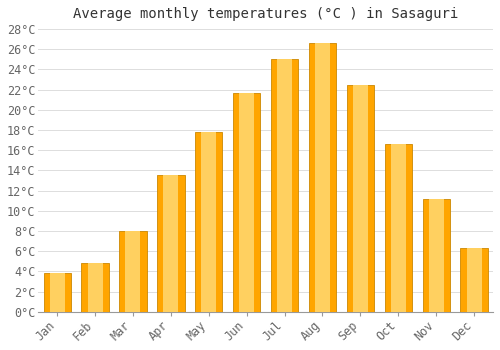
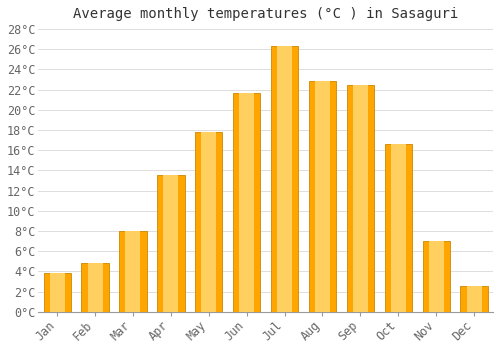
Jul: 25.0°C -> 26.3°C
Aug: 26.6°C -> 22.9°C
Nov: 11.2°C -> 7.0°C
Dec: 6.3°C -> 2.6°C
